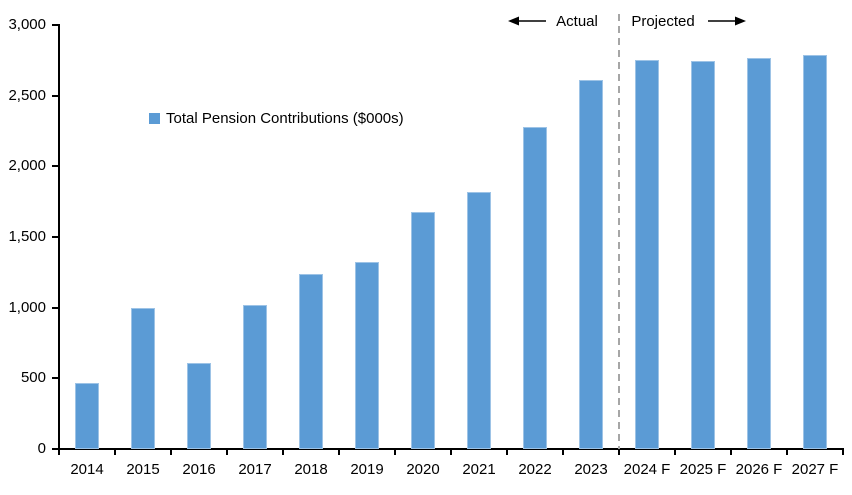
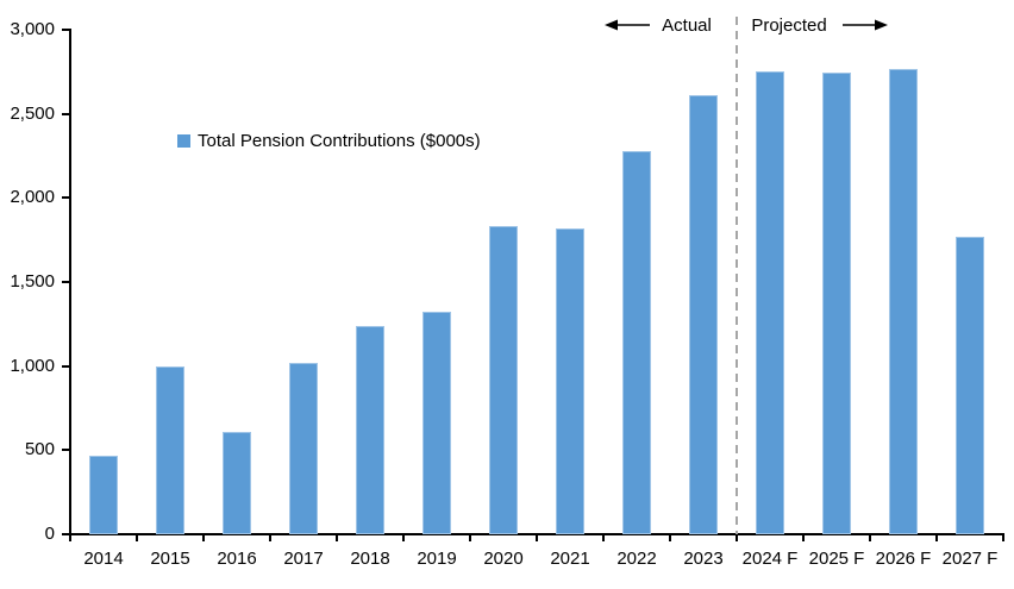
2020: 1680 -> 1830
2027 F: 2790 -> 1770
